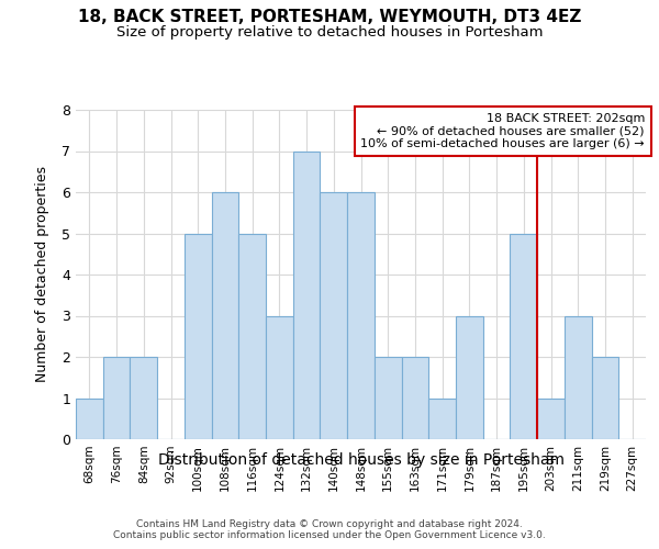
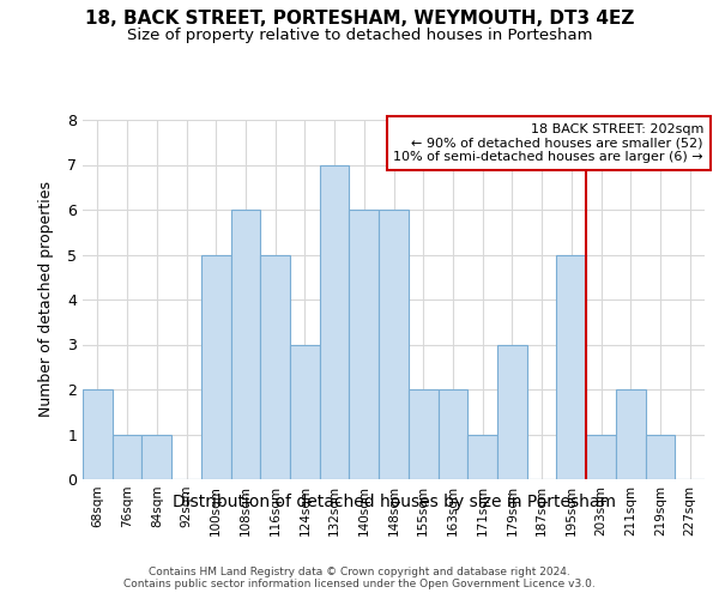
68sqm: 1 -> 2
76sqm: 2 -> 1
84sqm: 2 -> 1
211sqm: 3 -> 2
219sqm: 2 -> 1
